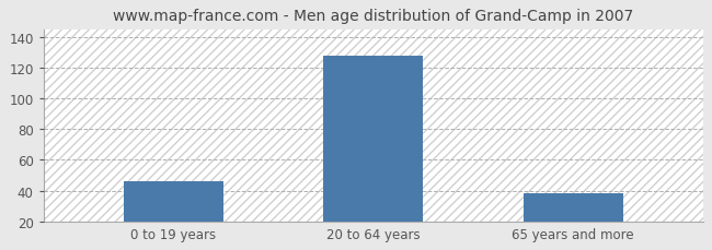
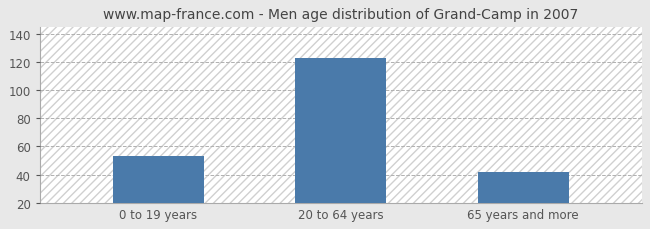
0 to 19 years: 46 -> 53
20 to 64 years: 128 -> 123
65 years and more: 38 -> 42
